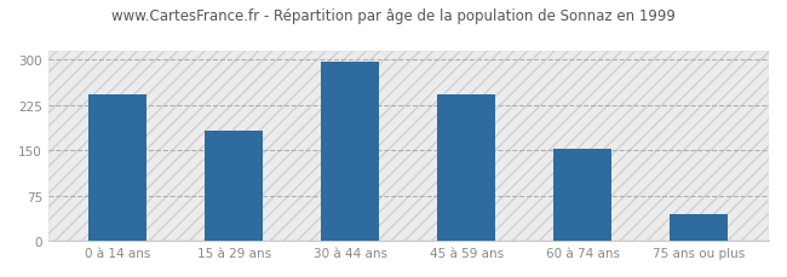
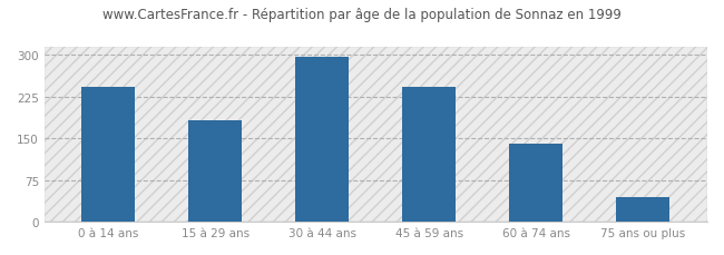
60 à 74 ans: 153 -> 140
